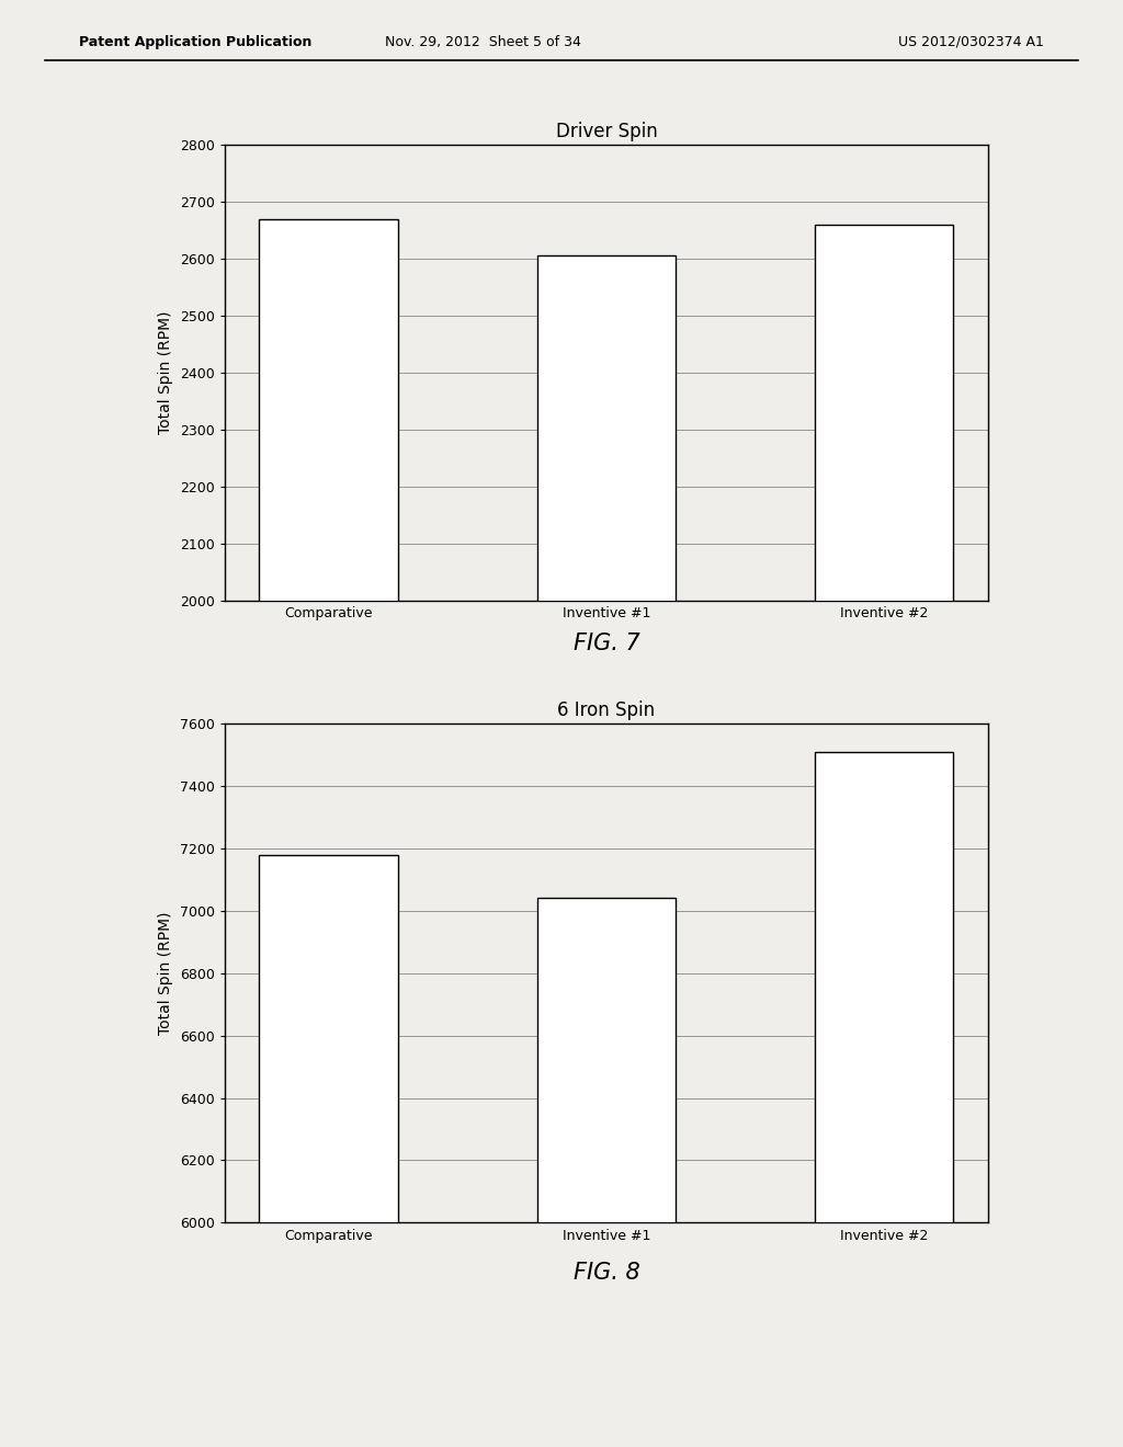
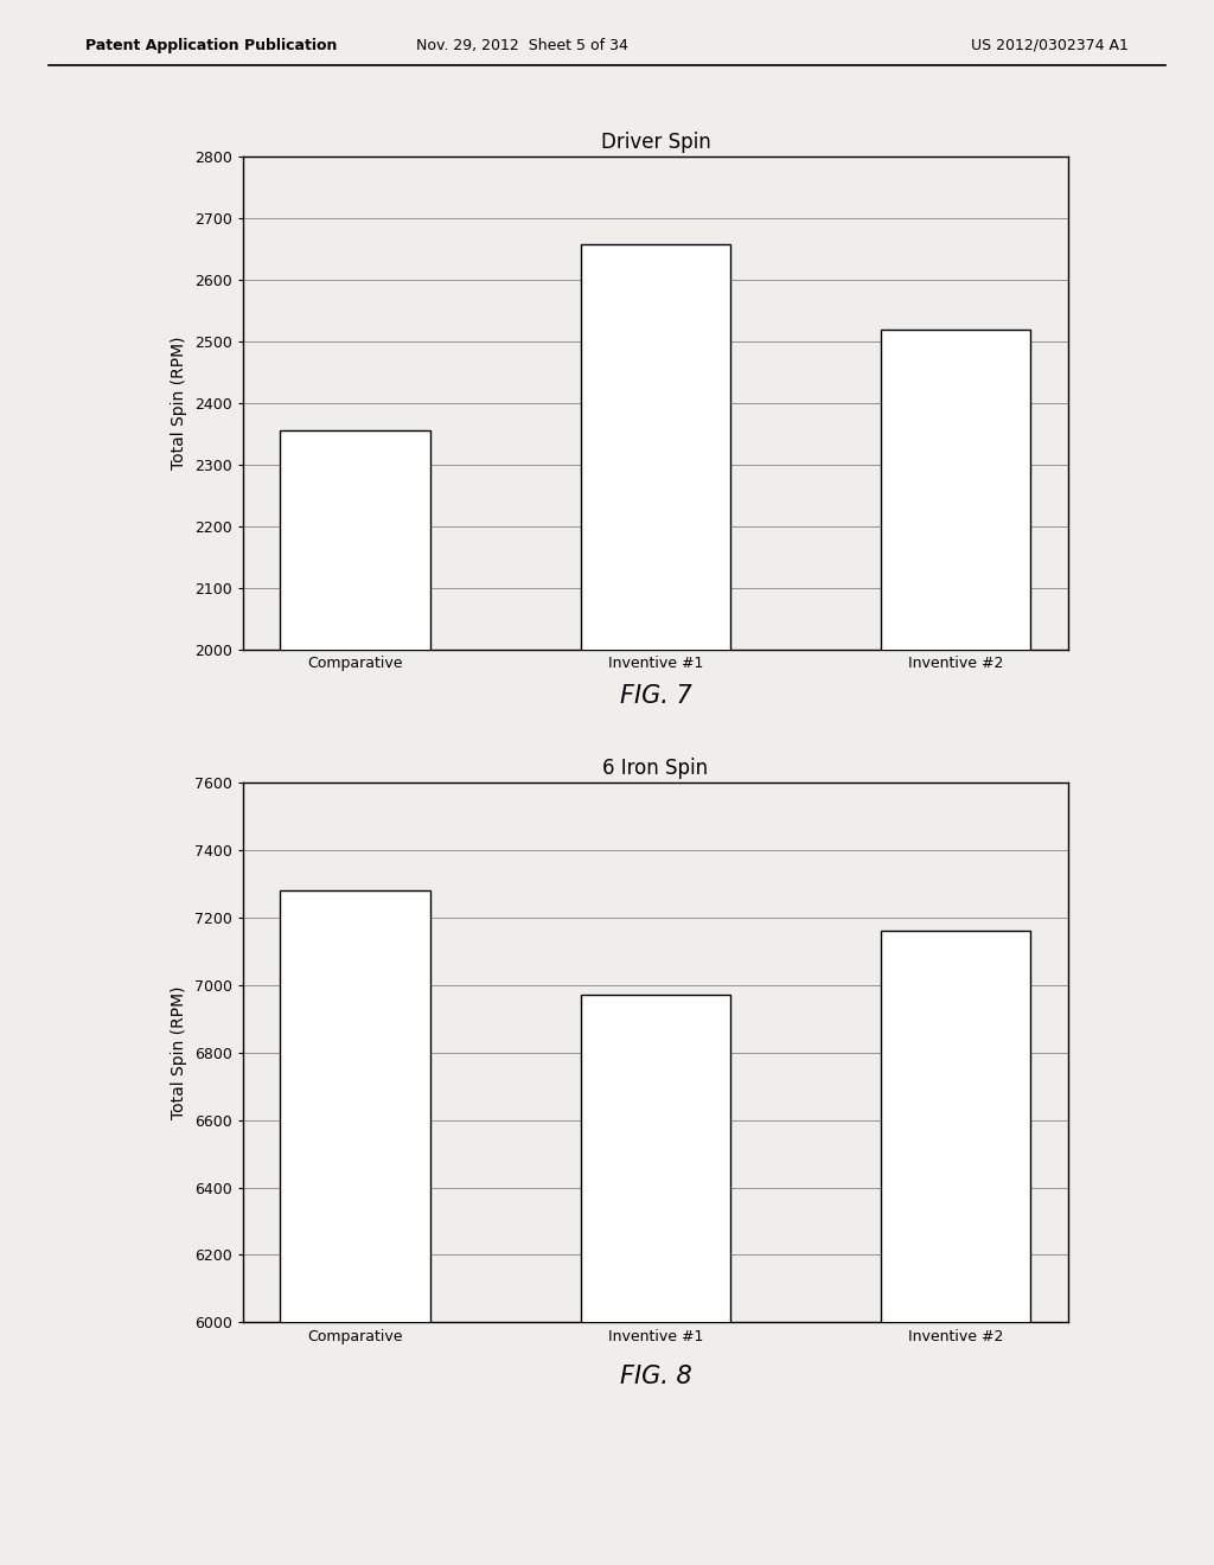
Driver Spin/Comparative: 2670 -> 2356
Driver Spin/Inventive #1: 2605 -> 2658
Driver Spin/Inventive #2: 2660 -> 2520
6 Iron Spin/Comparative: 7180 -> 7280
6 Iron Spin/Inventive #1: 7040 -> 6970
6 Iron Spin/Inventive #2: 7510 -> 7160
